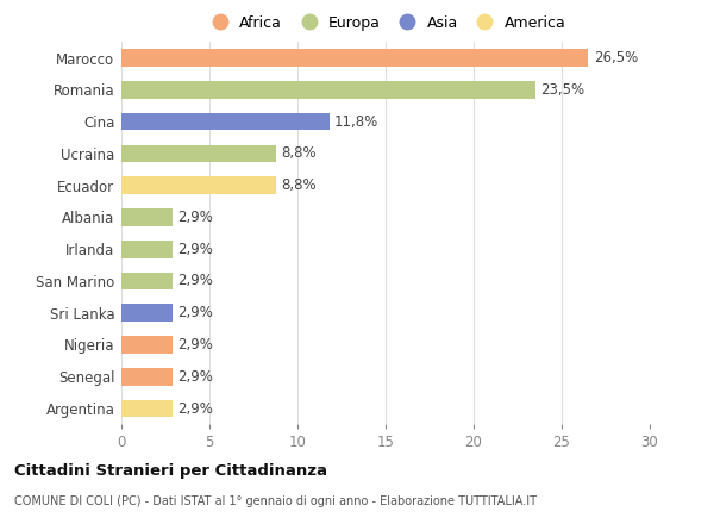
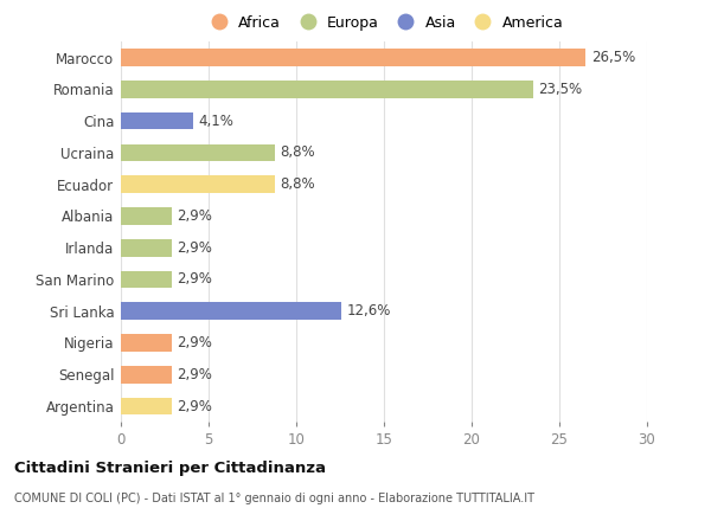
Cina: 11,8% -> 4,1%
Sri Lanka: 2,9% -> 12,6%
